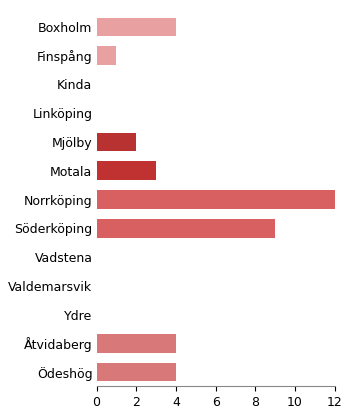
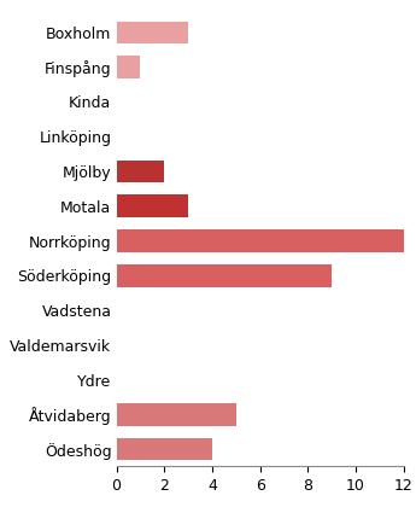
Boxholm: 4 -> 3
Åtvidaberg: 4 -> 5
